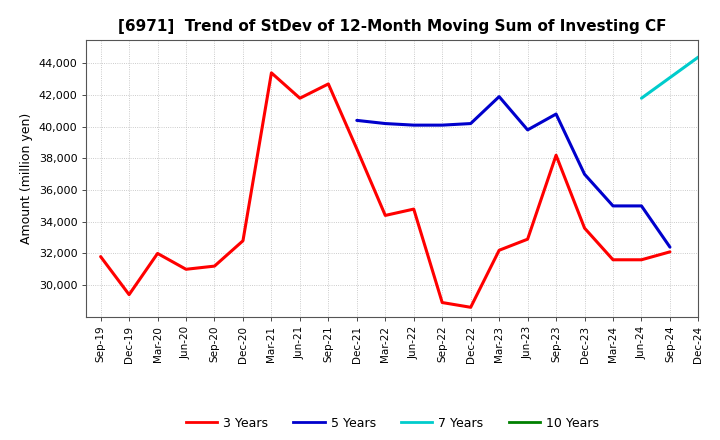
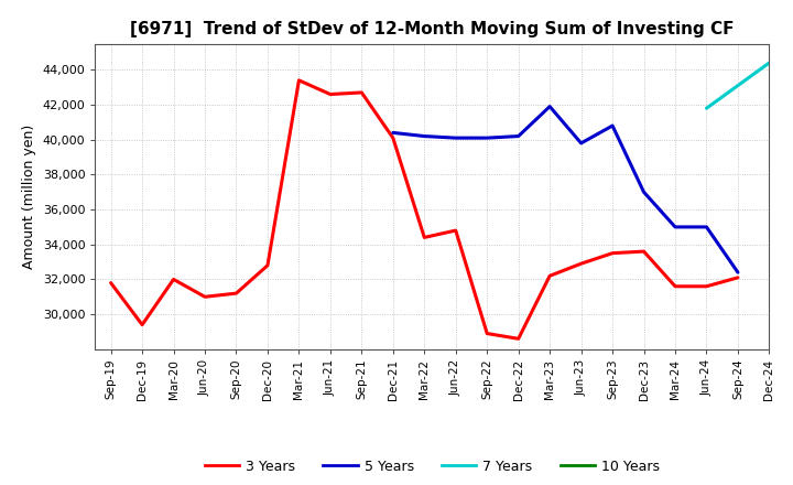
3 Years/Jun-21: 41,800 -> 42,600
3 Years/Dec-21: 38,600 -> 40,100
3 Years/Sep-23: 38,200 -> 33,500
